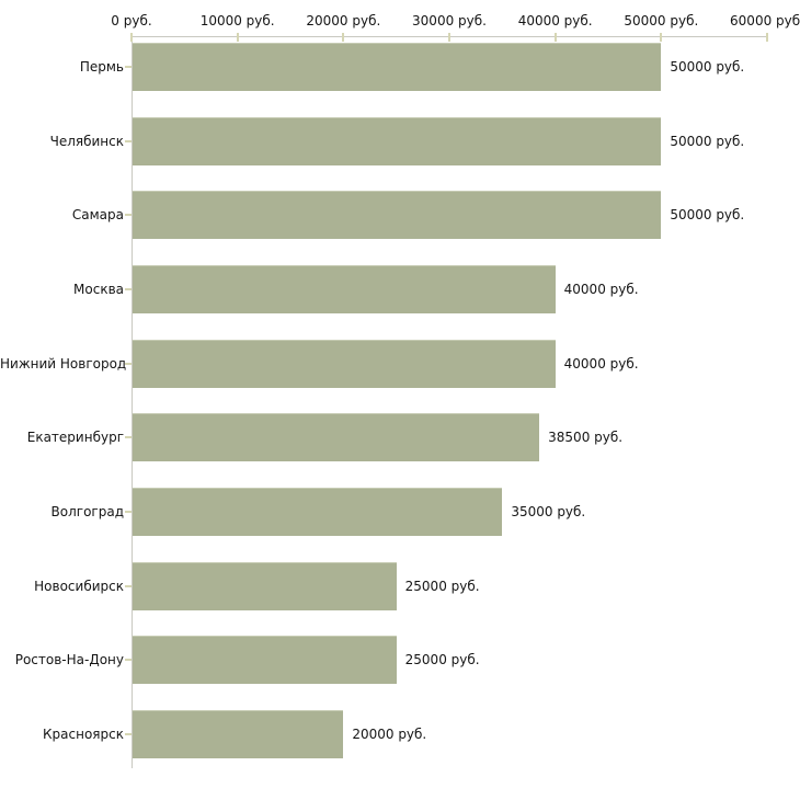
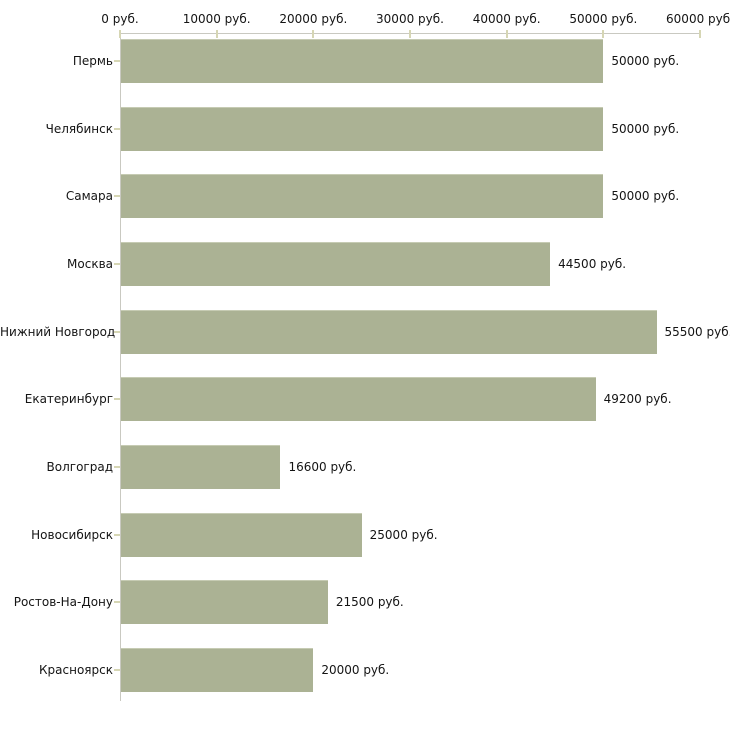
Москва: 40000 -> 44500
Нижний Новгород: 40000 -> 55500
Екатеринбург: 38500 -> 49200
Волгоград: 35000 -> 16600
Ростов-На-Дону: 25000 -> 21500
